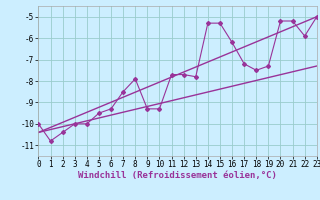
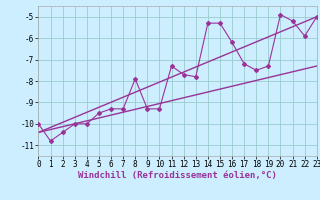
7: -8.5 -> -9.3
11: -7.7 -> -7.3
20: -5.2 -> -4.9
